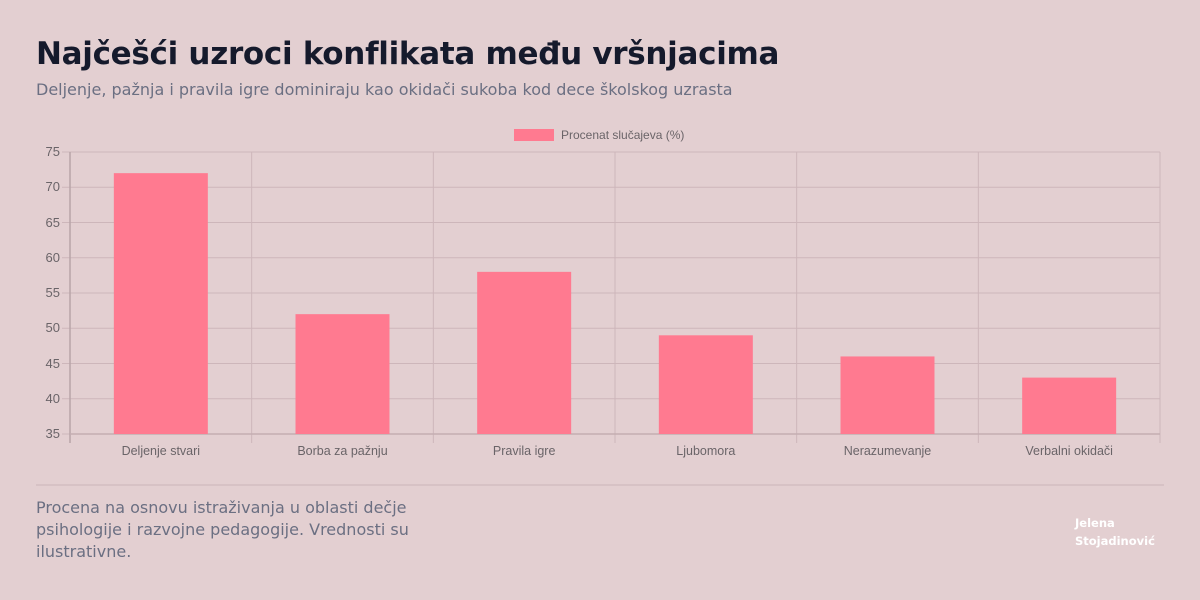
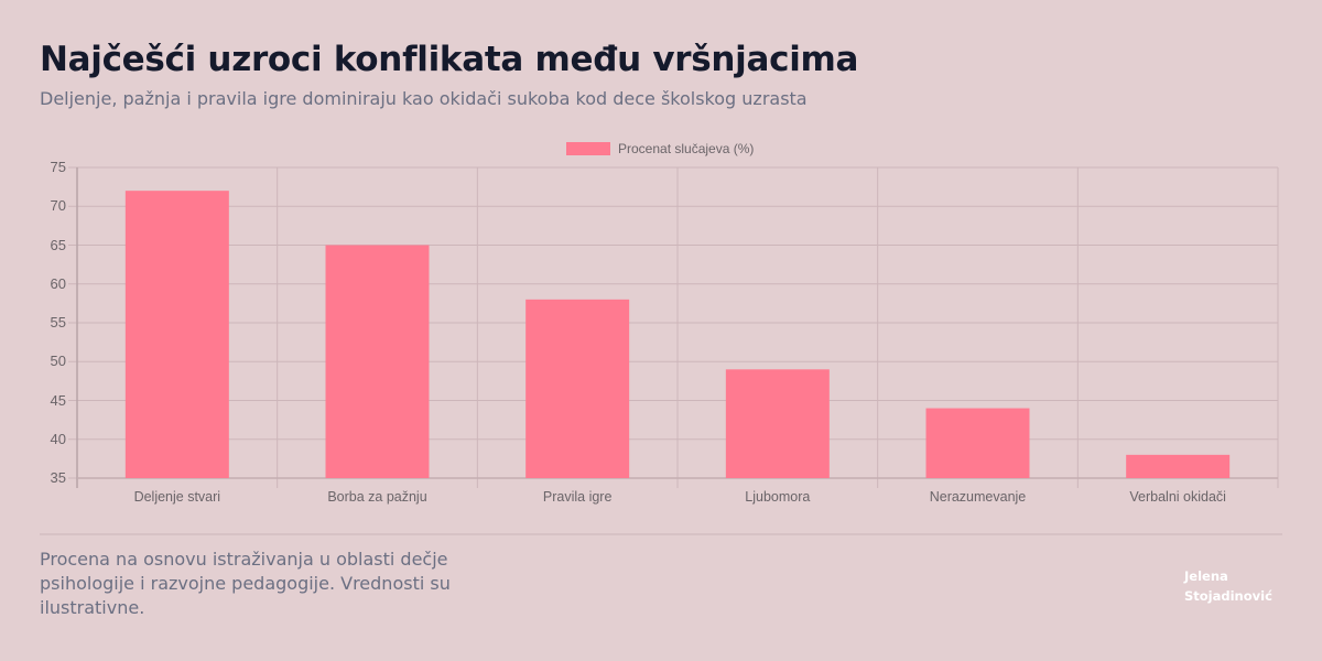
Borba za pažnju: 52 -> 65
Nerazumevanje: 46 -> 44
Verbalni okidači: 43 -> 38
